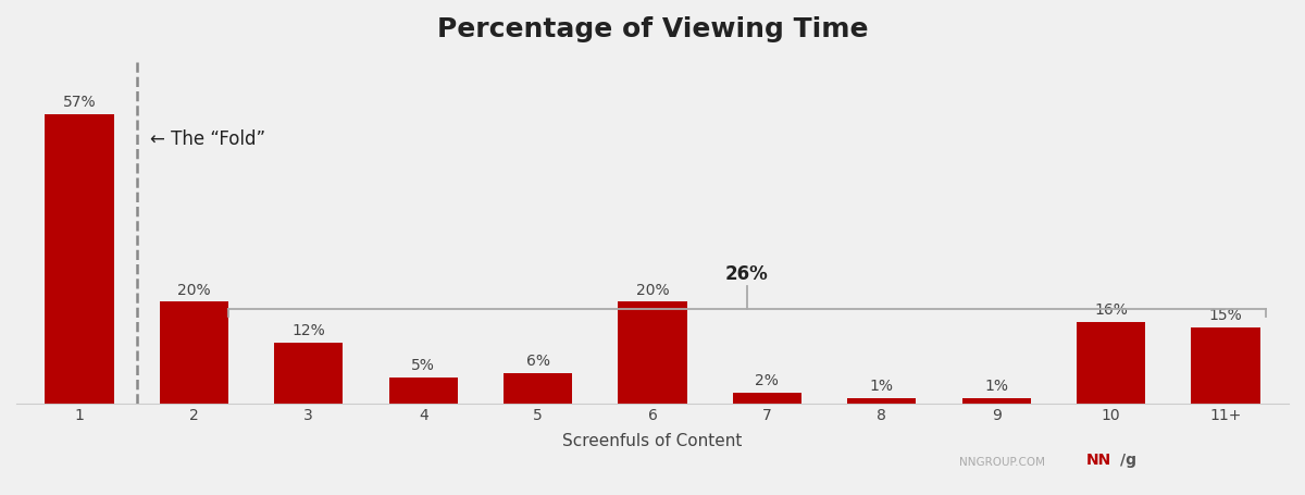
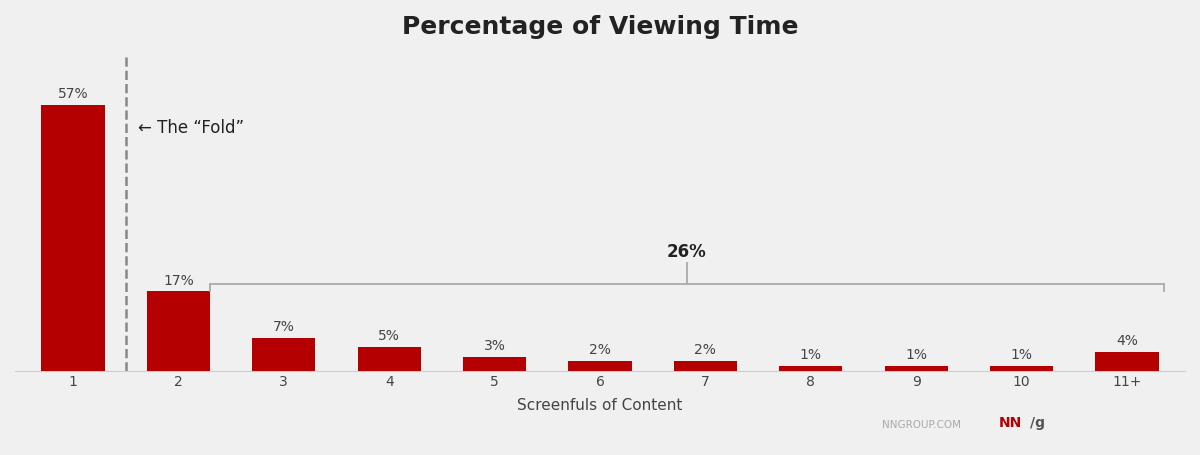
2: 20% -> 17%
3: 12% -> 7%
5: 6% -> 3%
6: 20% -> 2%
10: 16% -> 1%
11+: 15% -> 4%
